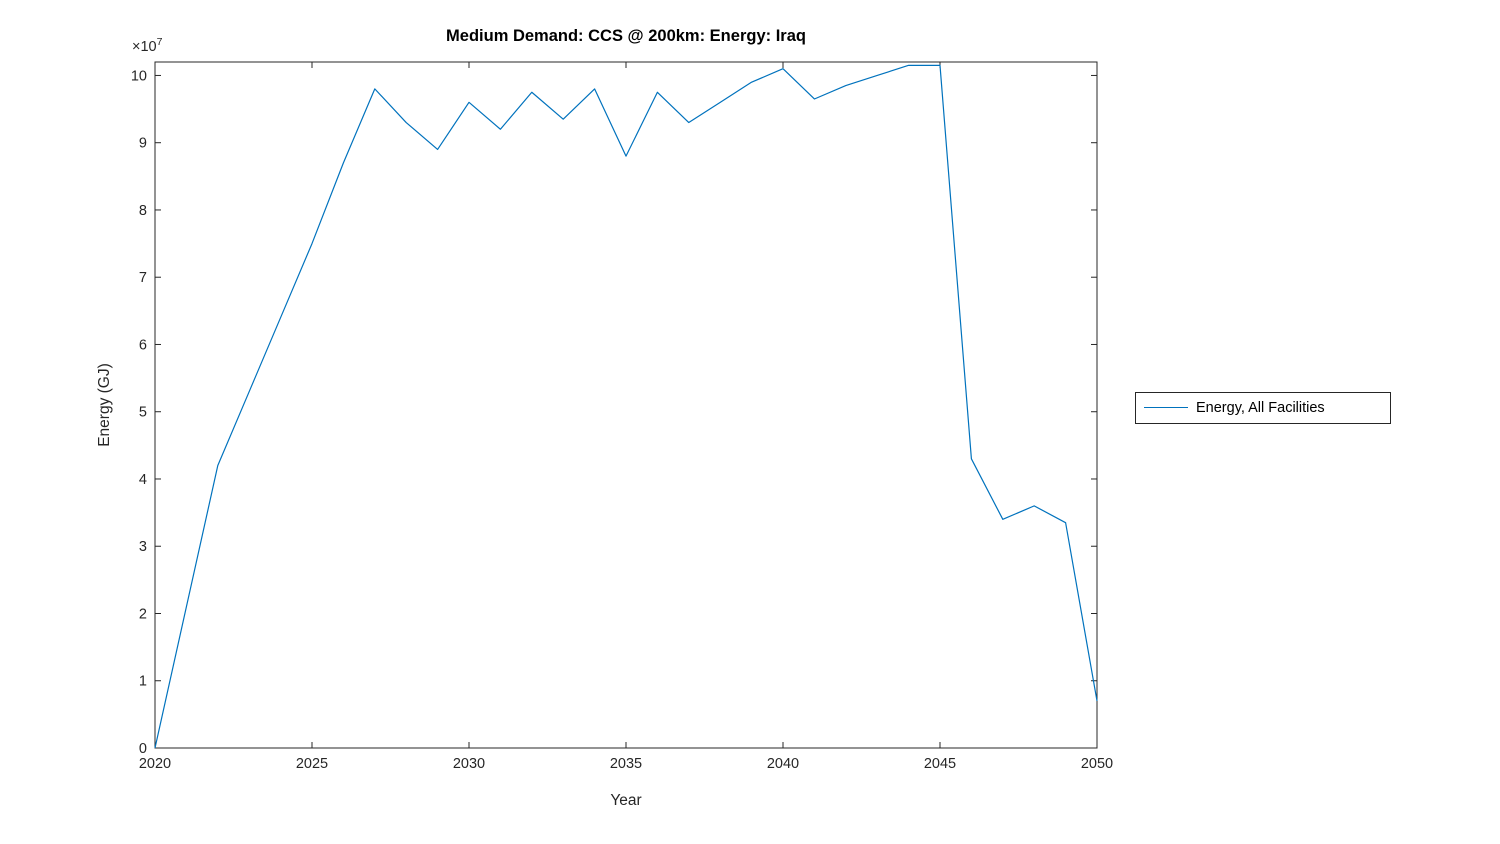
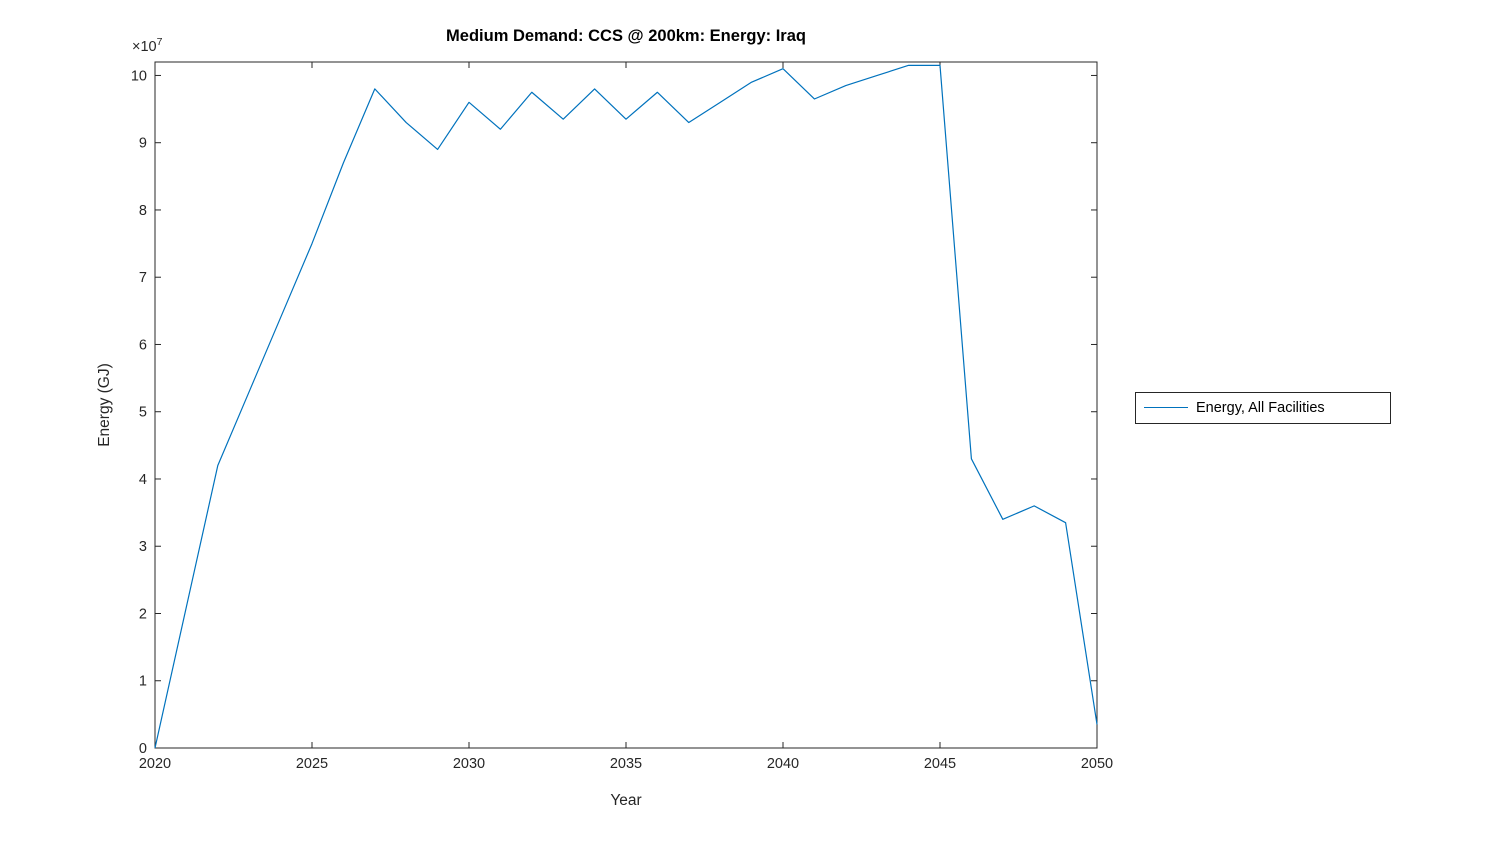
2035: 8.8 -> 9.3
2050: 0.7 -> 0.3
